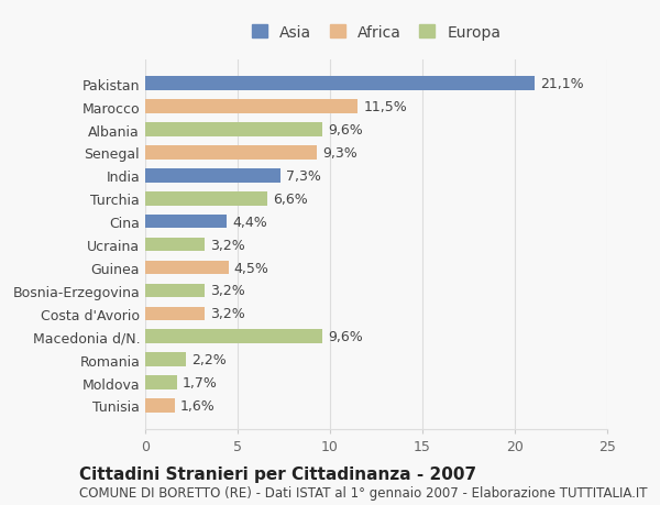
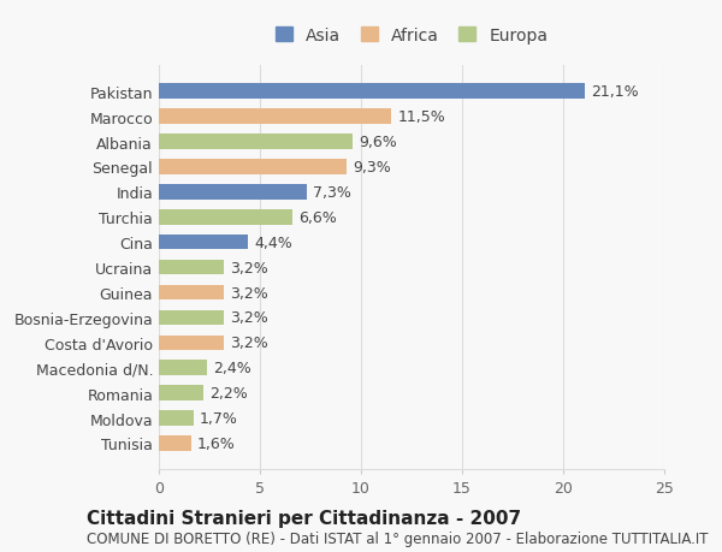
Guinea: 4,5% -> 3,2%
Macedonia d/N.: 9,6% -> 2,4%
